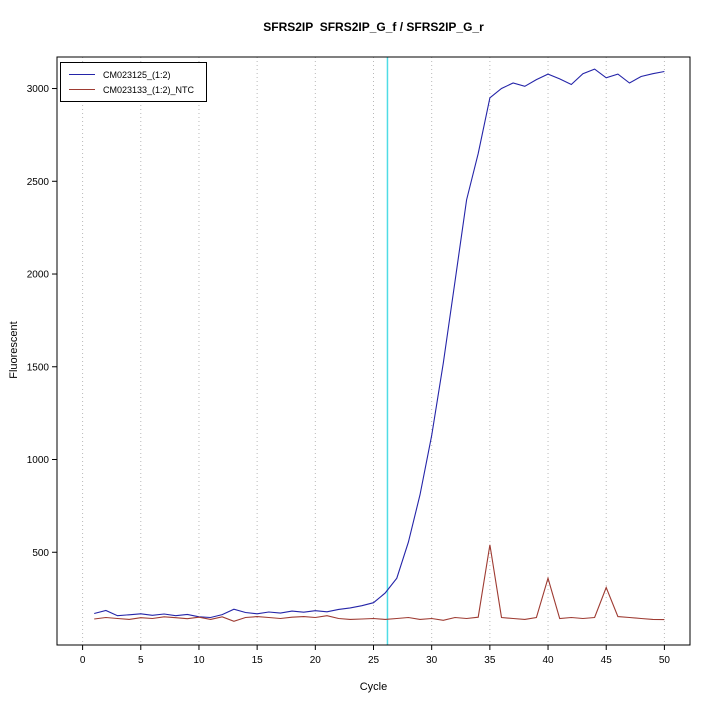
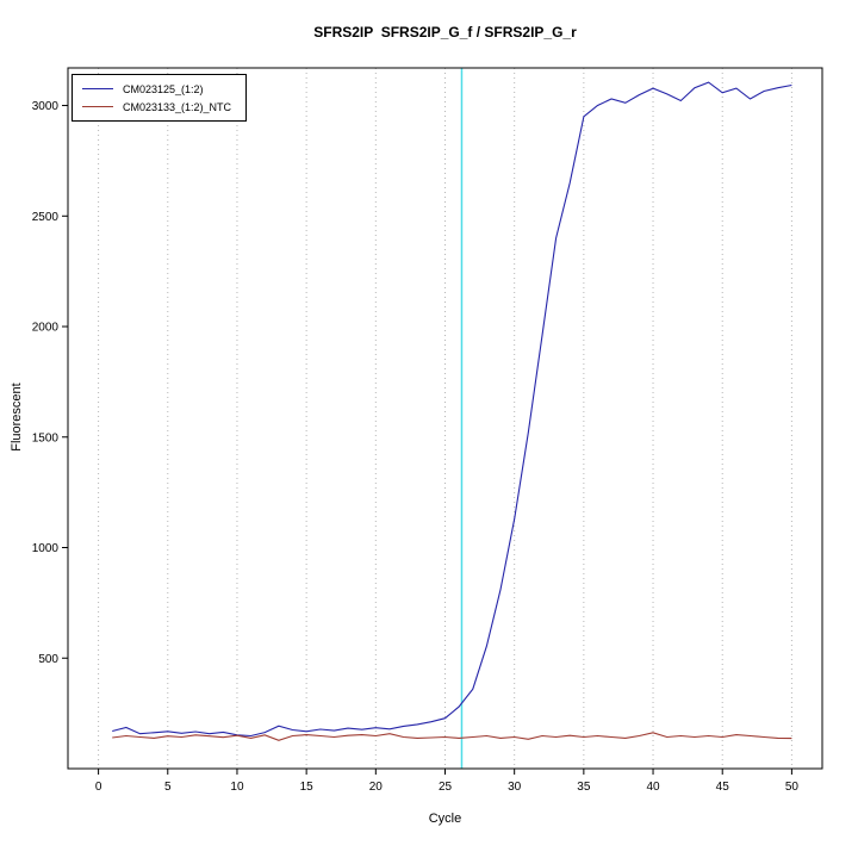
CM023133_(1:2)_NTC/35: 540 -> 140
CM023133_(1:2)_NTC/40: 360 -> 160
CM023133_(1:2)_NTC/45: 310 -> 140
